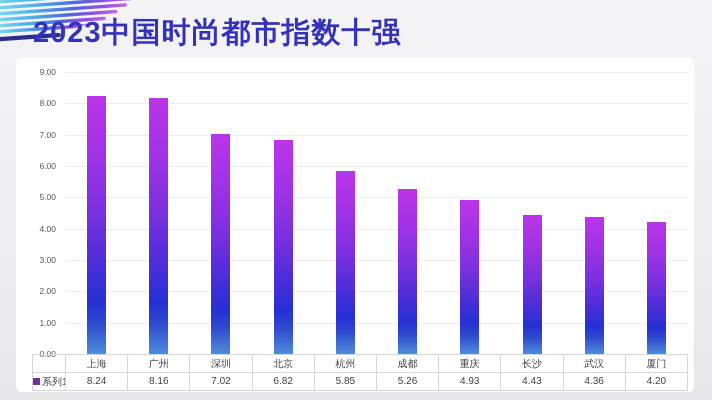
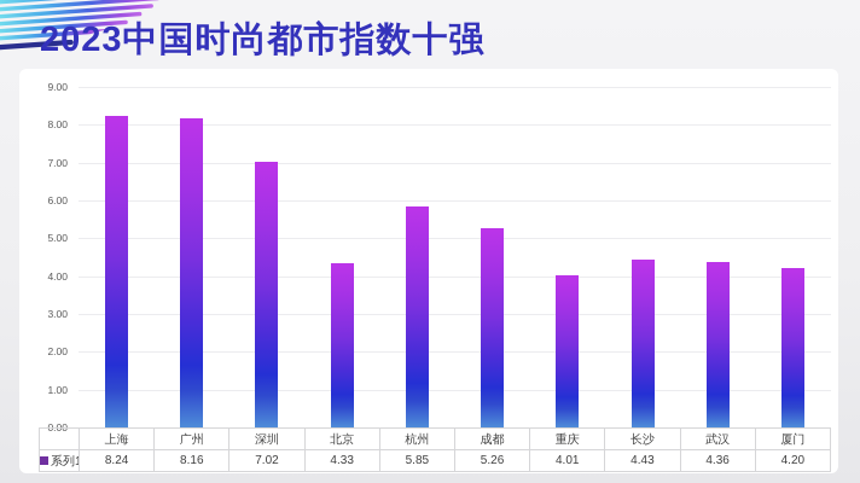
北京: 6.82 -> 4.33
重庆: 4.93 -> 4.01
